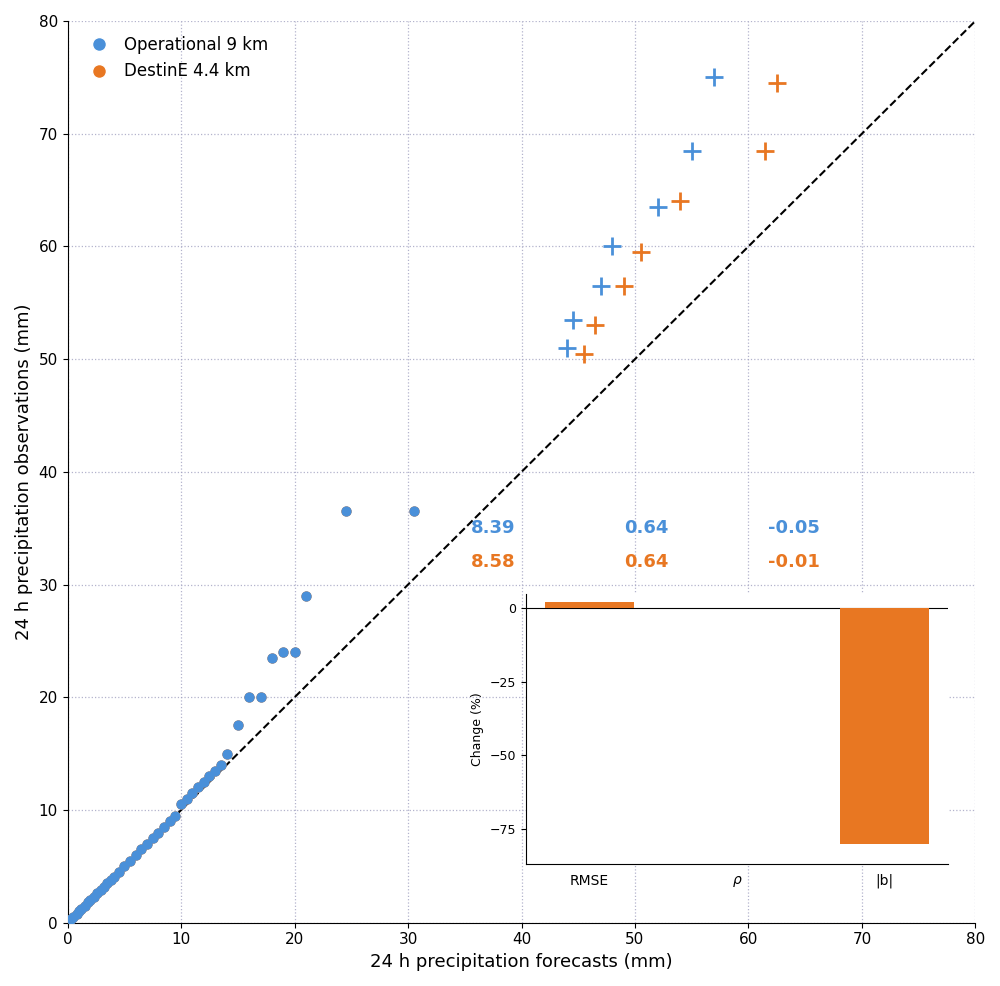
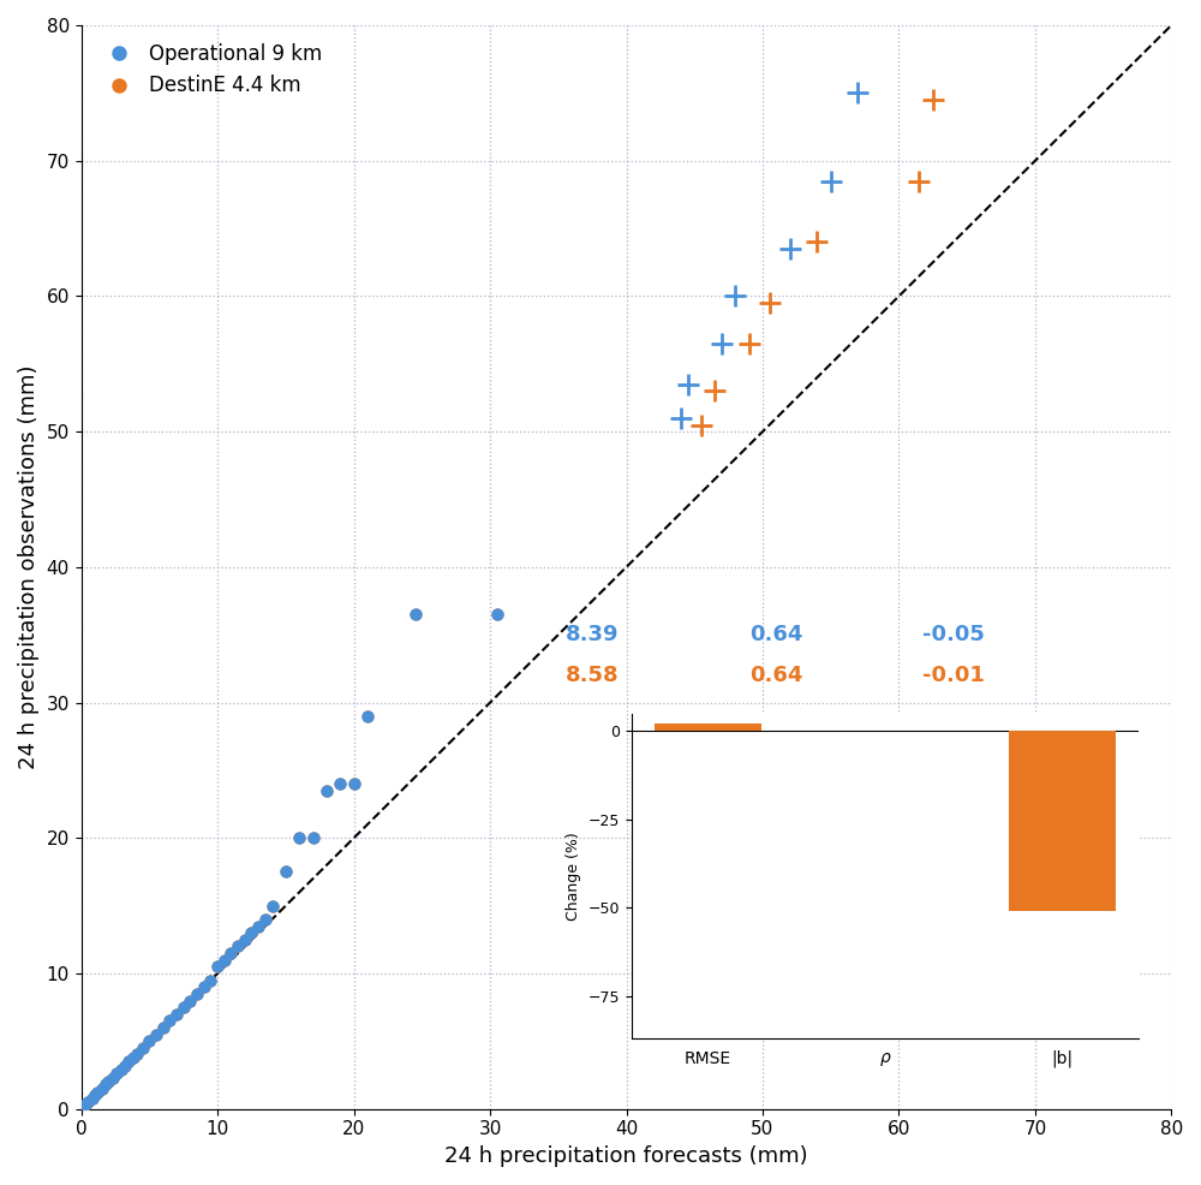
|b|: -80.0 -> -51.0
